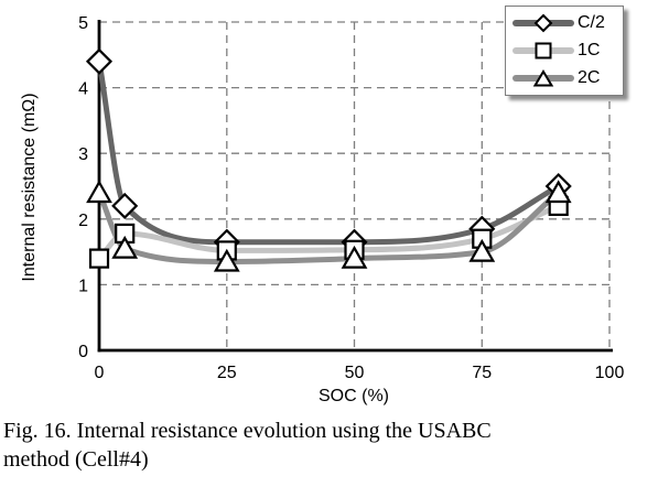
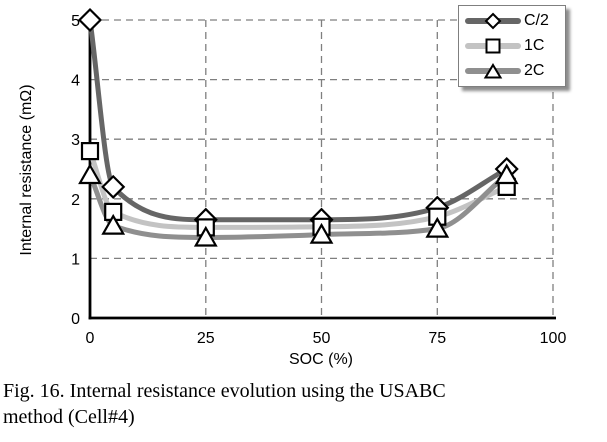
C/2/0: 4.4 -> 5.0
1C/0: 1.4 -> 2.8
